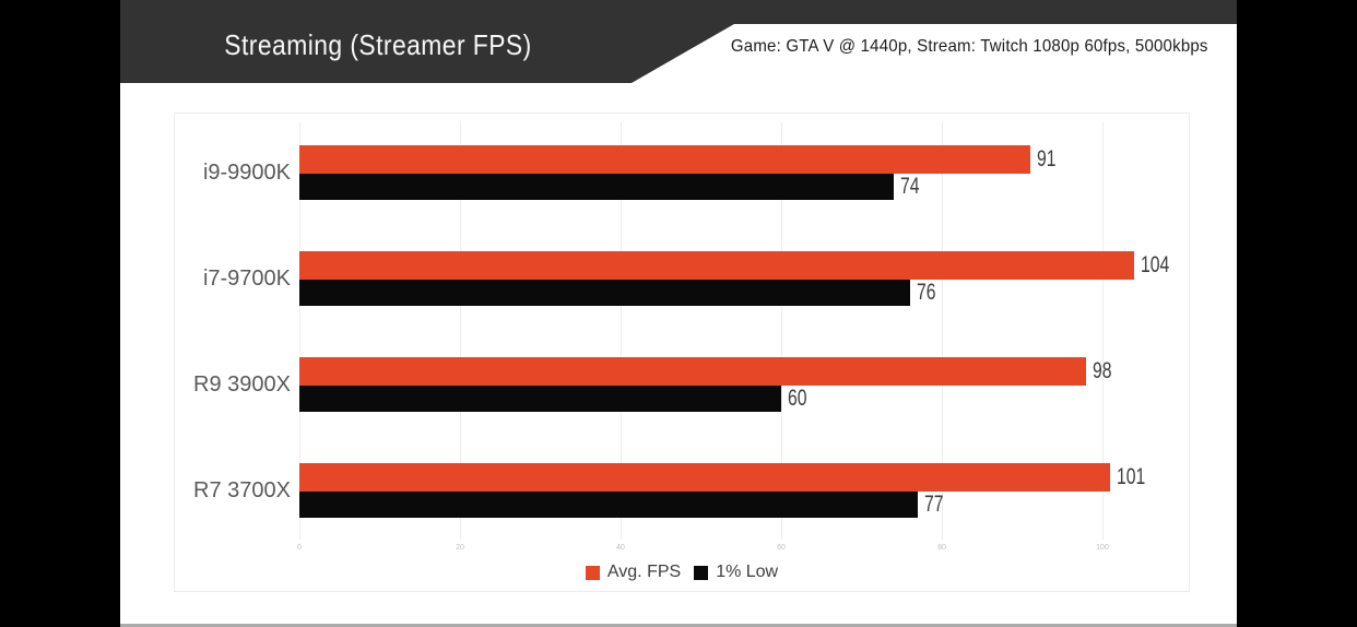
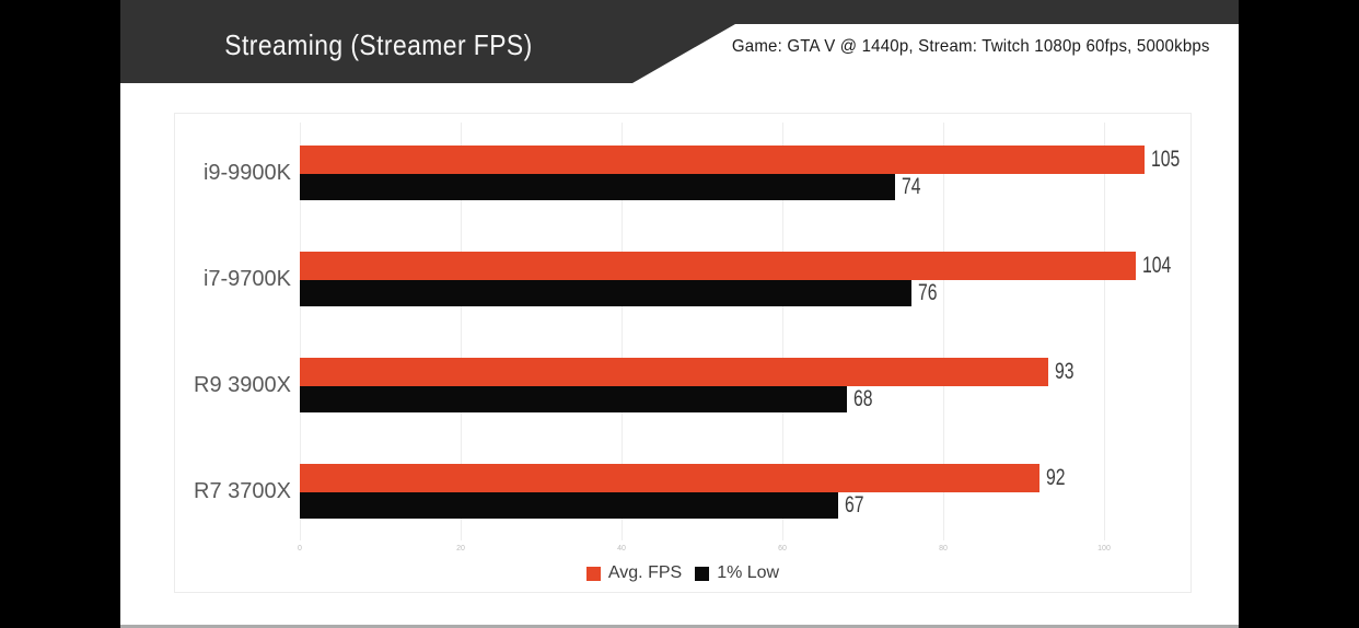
Avg. FPS/i9-9900K: 91 -> 105
Avg. FPS/R9 3900X: 98 -> 93
1% Low/R9 3900X: 60 -> 68
Avg. FPS/R7 3700X: 101 -> 92
1% Low/R7 3700X: 77 -> 67
